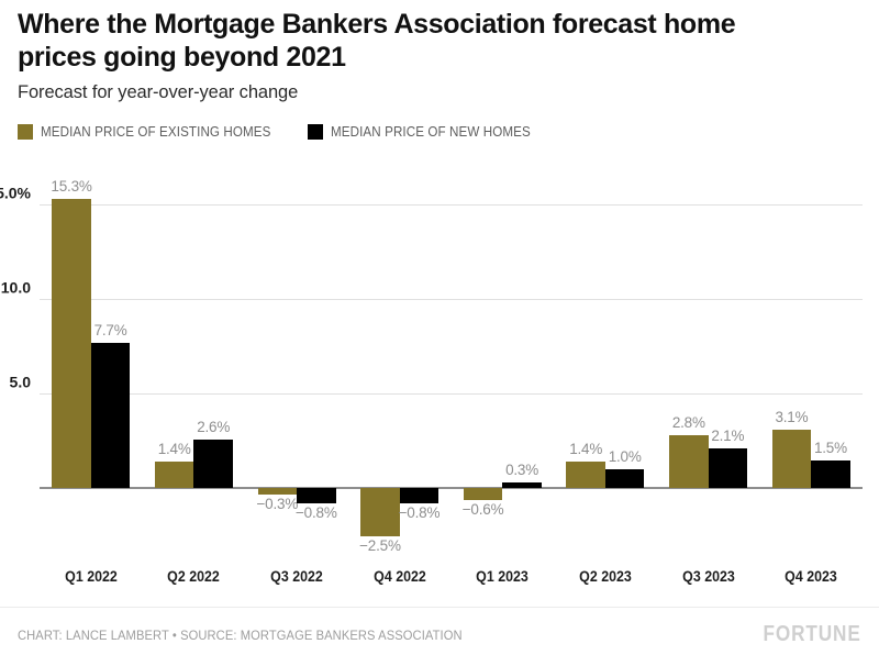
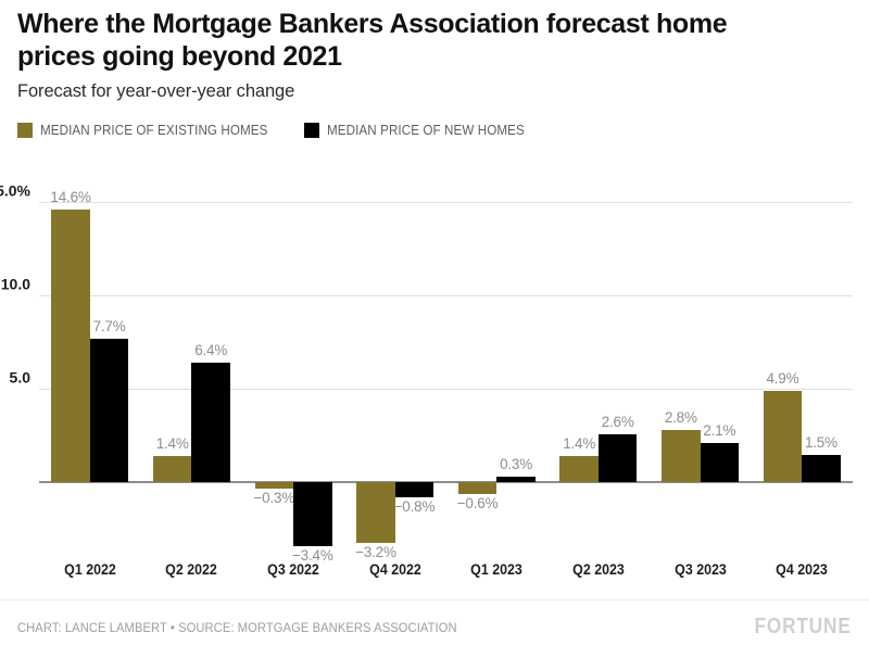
MEDIAN PRICE OF EXISTING HOMES/Q1 2022: 15.3% -> 14.6%
MEDIAN PRICE OF NEW HOMES/Q2 2022: 2.6% -> 6.4%
MEDIAN PRICE OF NEW HOMES/Q3 2022: −0.8% -> −3.4%
MEDIAN PRICE OF EXISTING HOMES/Q4 2022: −2.5% -> −3.2%
MEDIAN PRICE OF NEW HOMES/Q2 2023: 1.0% -> 2.6%
MEDIAN PRICE OF EXISTING HOMES/Q4 2023: 3.1% -> 4.9%
